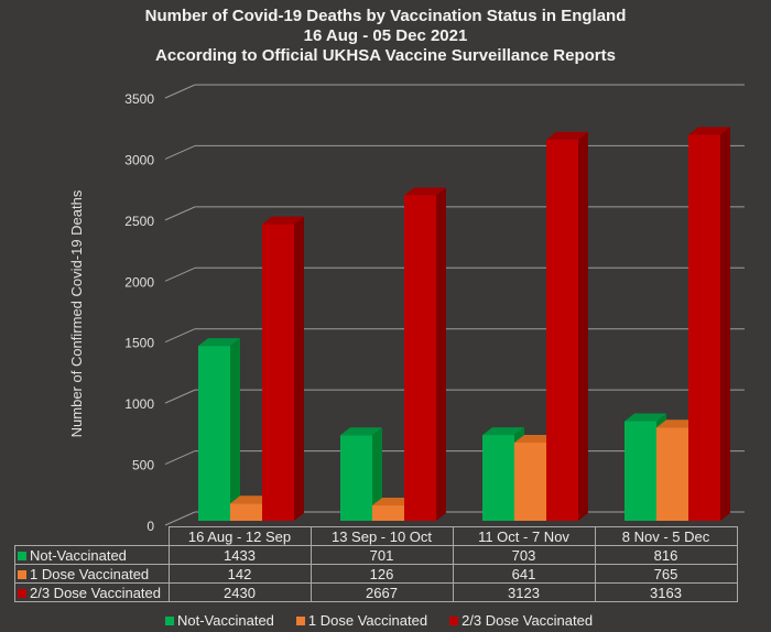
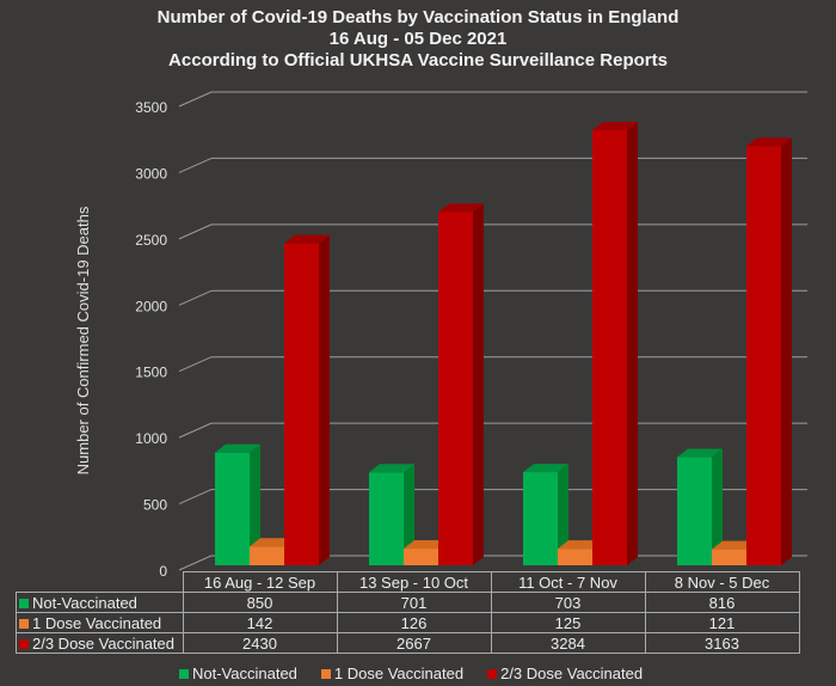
Not-Vaccinated/16 Aug - 12 Sep: 1433 -> 850
1 Dose Vaccinated/11 Oct - 7 Nov: 641 -> 125
2/3 Dose Vaccinated/11 Oct - 7 Nov: 3123 -> 3284
1 Dose Vaccinated/8 Nov - 5 Dec: 765 -> 121
